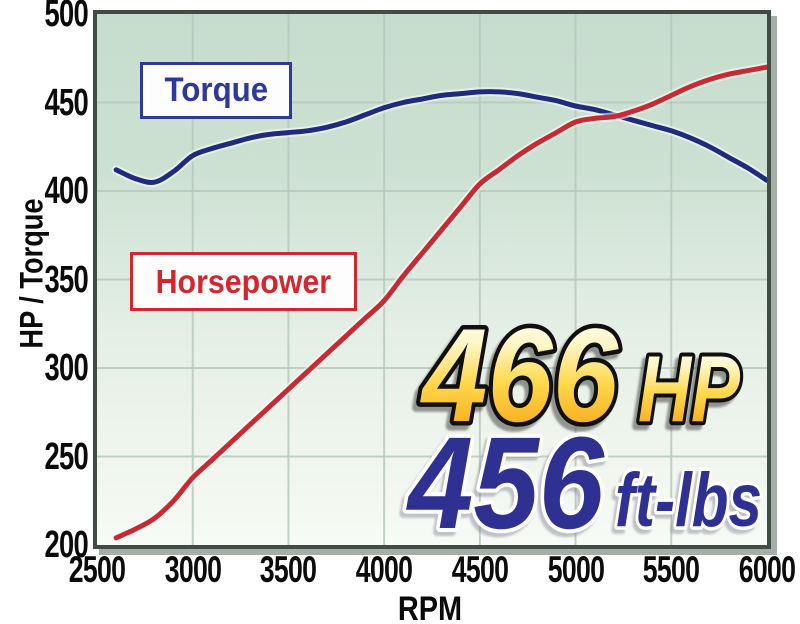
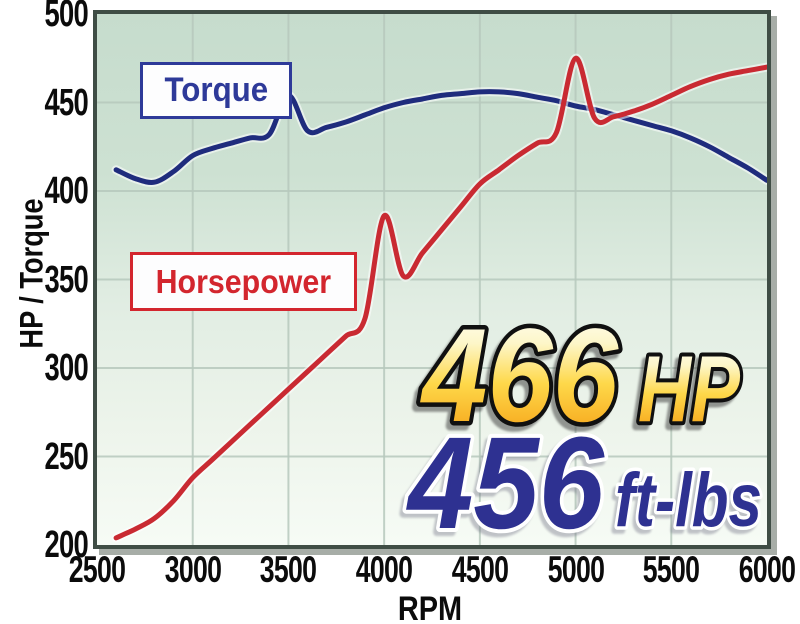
Torque/3500: 433 -> 454
Horsepower/4000: 338 -> 386
Horsepower/5000: 439 -> 475
